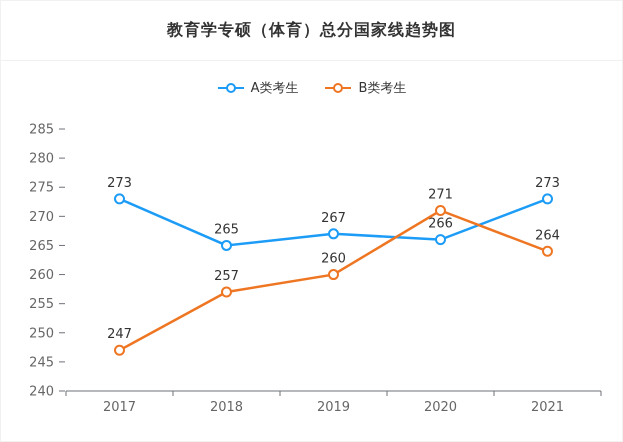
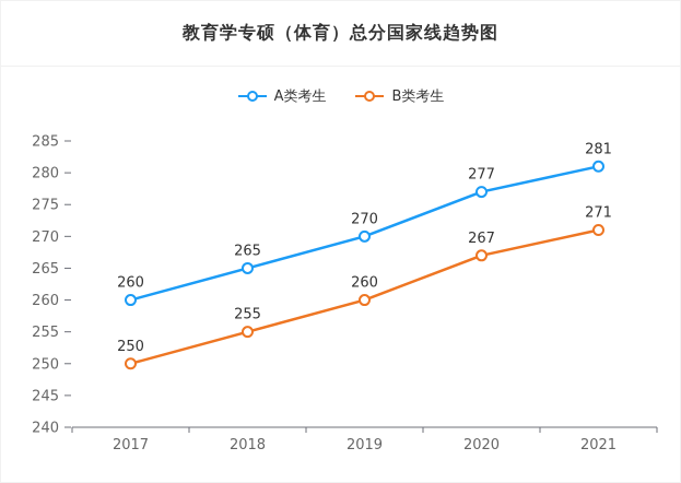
A类考生/2017: 273 -> 260
B类考生/2017: 247 -> 250
B类考生/2018: 257 -> 255
A类考生/2019: 267 -> 270
A类考生/2020: 266 -> 277
B类考生/2020: 271 -> 267
A类考生/2021: 273 -> 281
B类考生/2021: 264 -> 271
